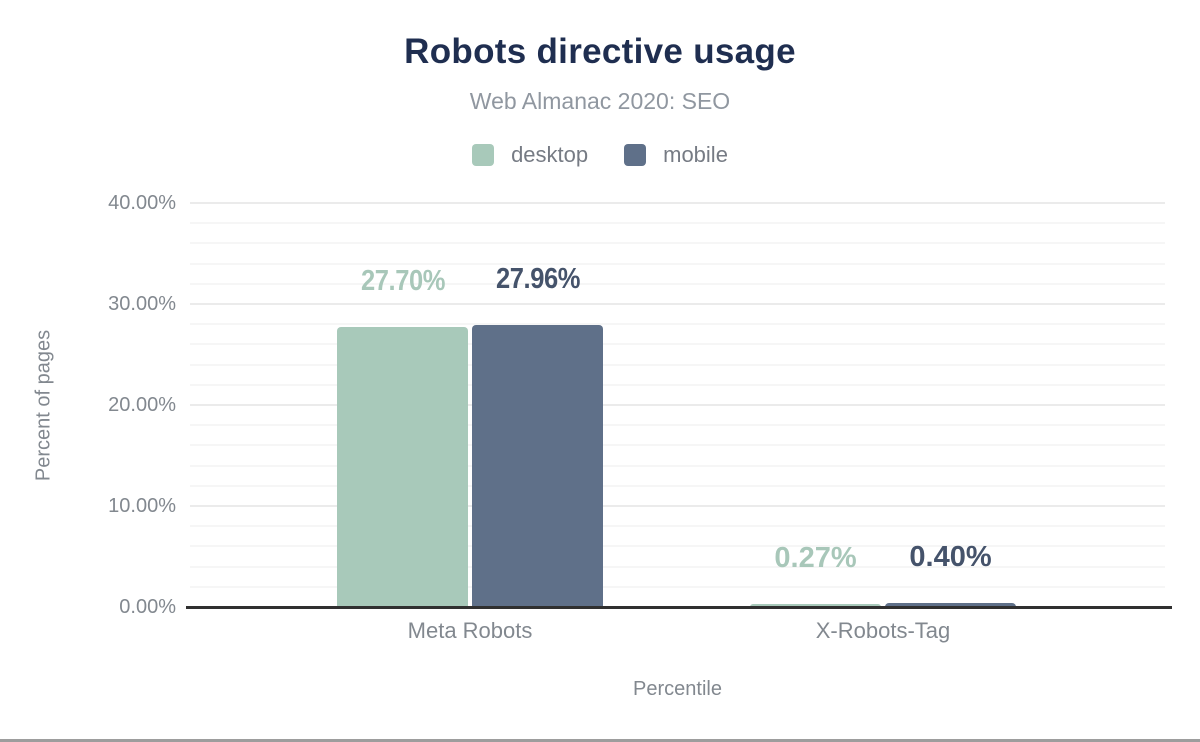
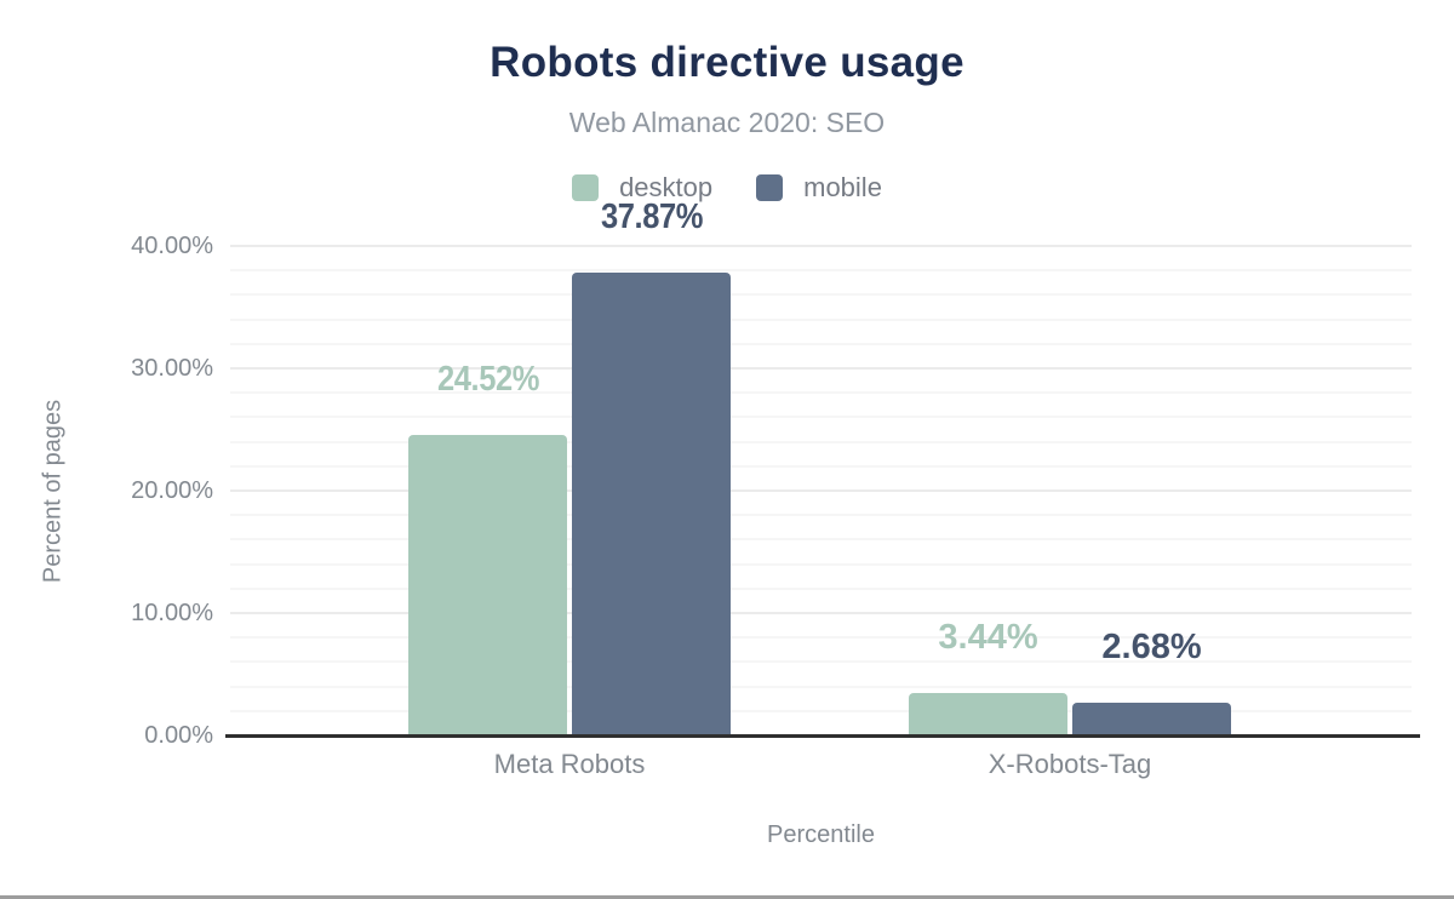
desktop/Meta Robots: 27.70% -> 24.52%
mobile/Meta Robots: 27.96% -> 37.87%
desktop/X-Robots-Tag: 0.27% -> 3.44%
mobile/X-Robots-Tag: 0.40% -> 2.68%
